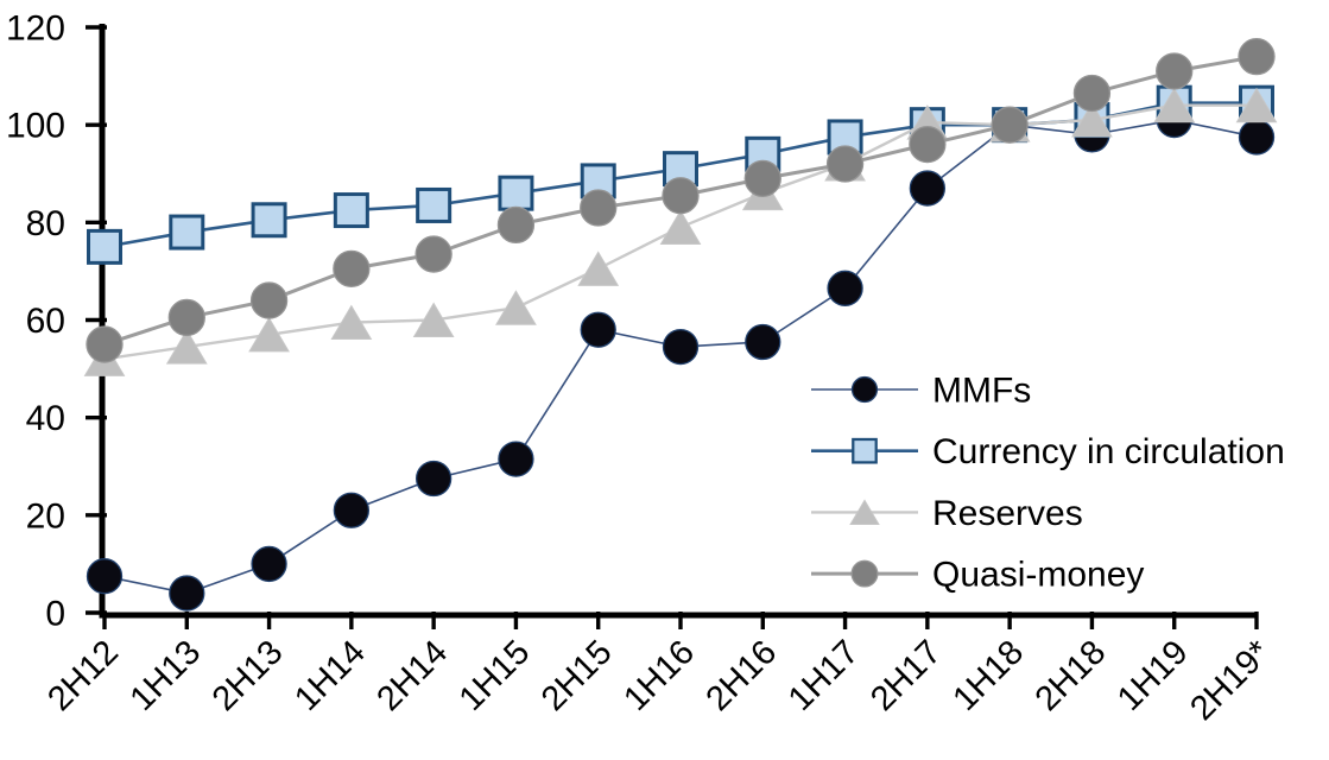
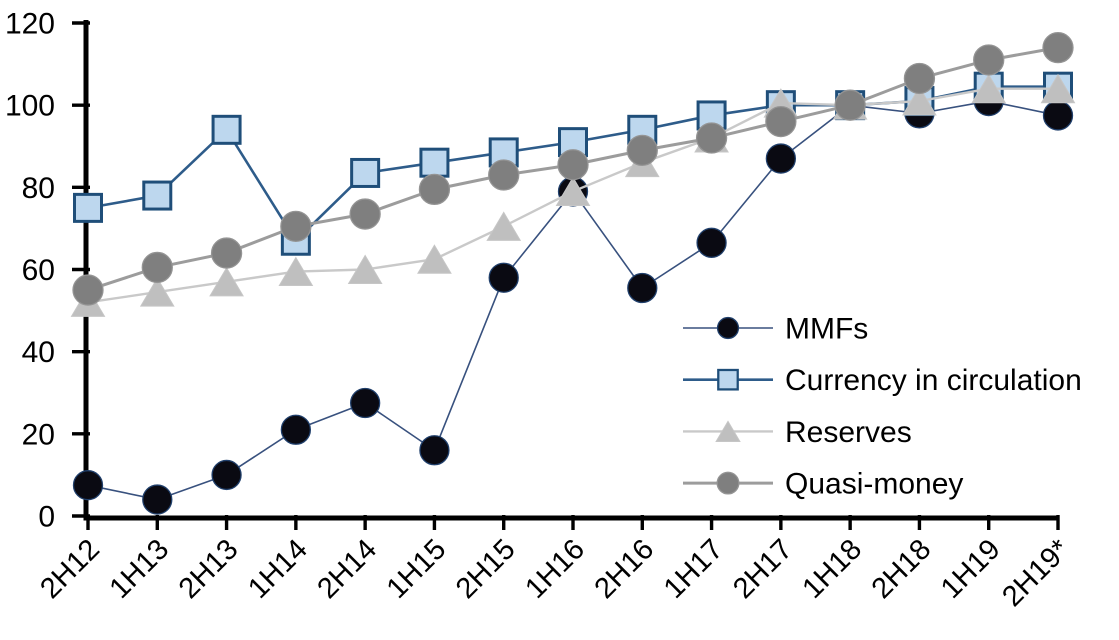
Currency in circulation/2H13: 80 -> 94
Currency in circulation/1H14: 82 -> 67
MMFs/1H15: 32 -> 16
MMFs/1H16: 54 -> 79
